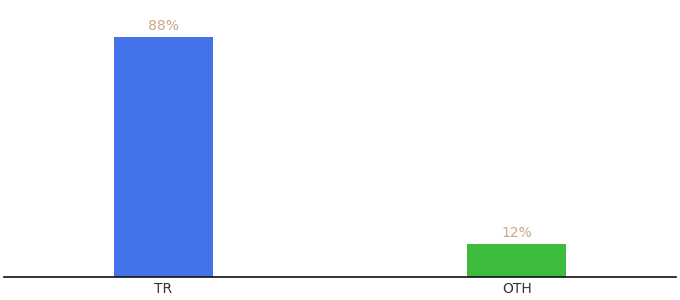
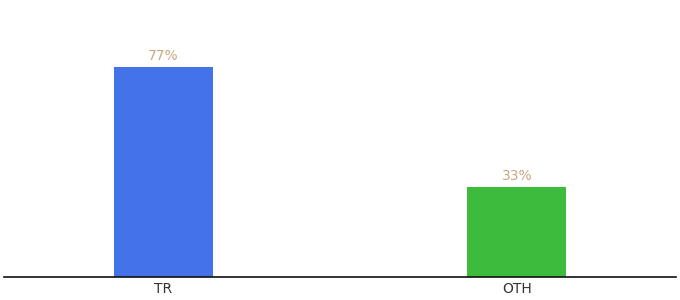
TR: 88% -> 77%
OTH: 12% -> 33%
